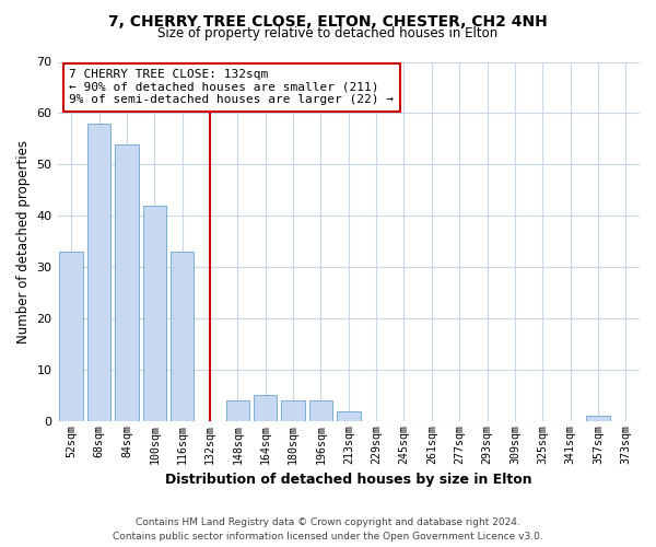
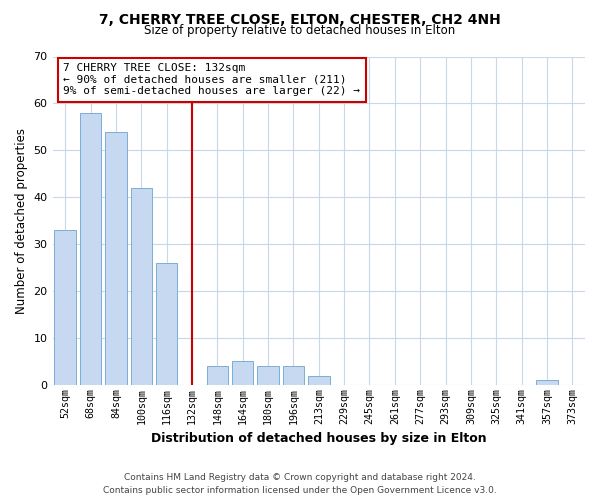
116sqm: 33 -> 26
